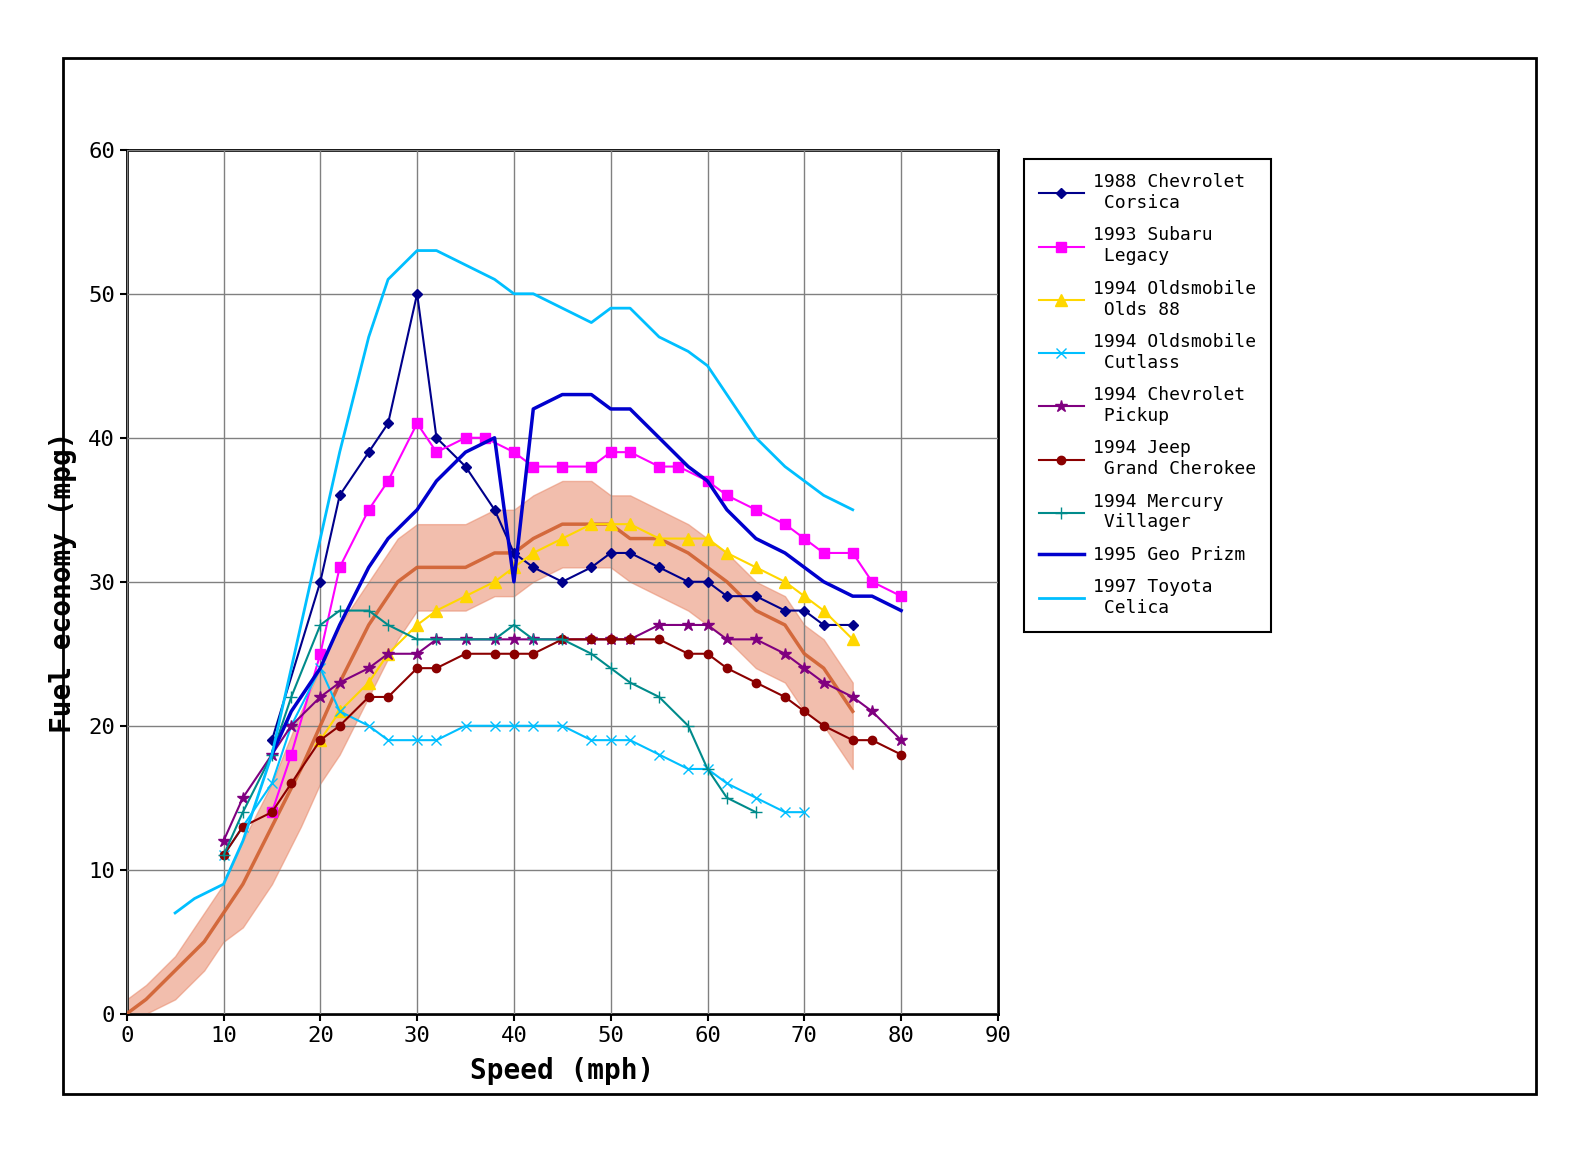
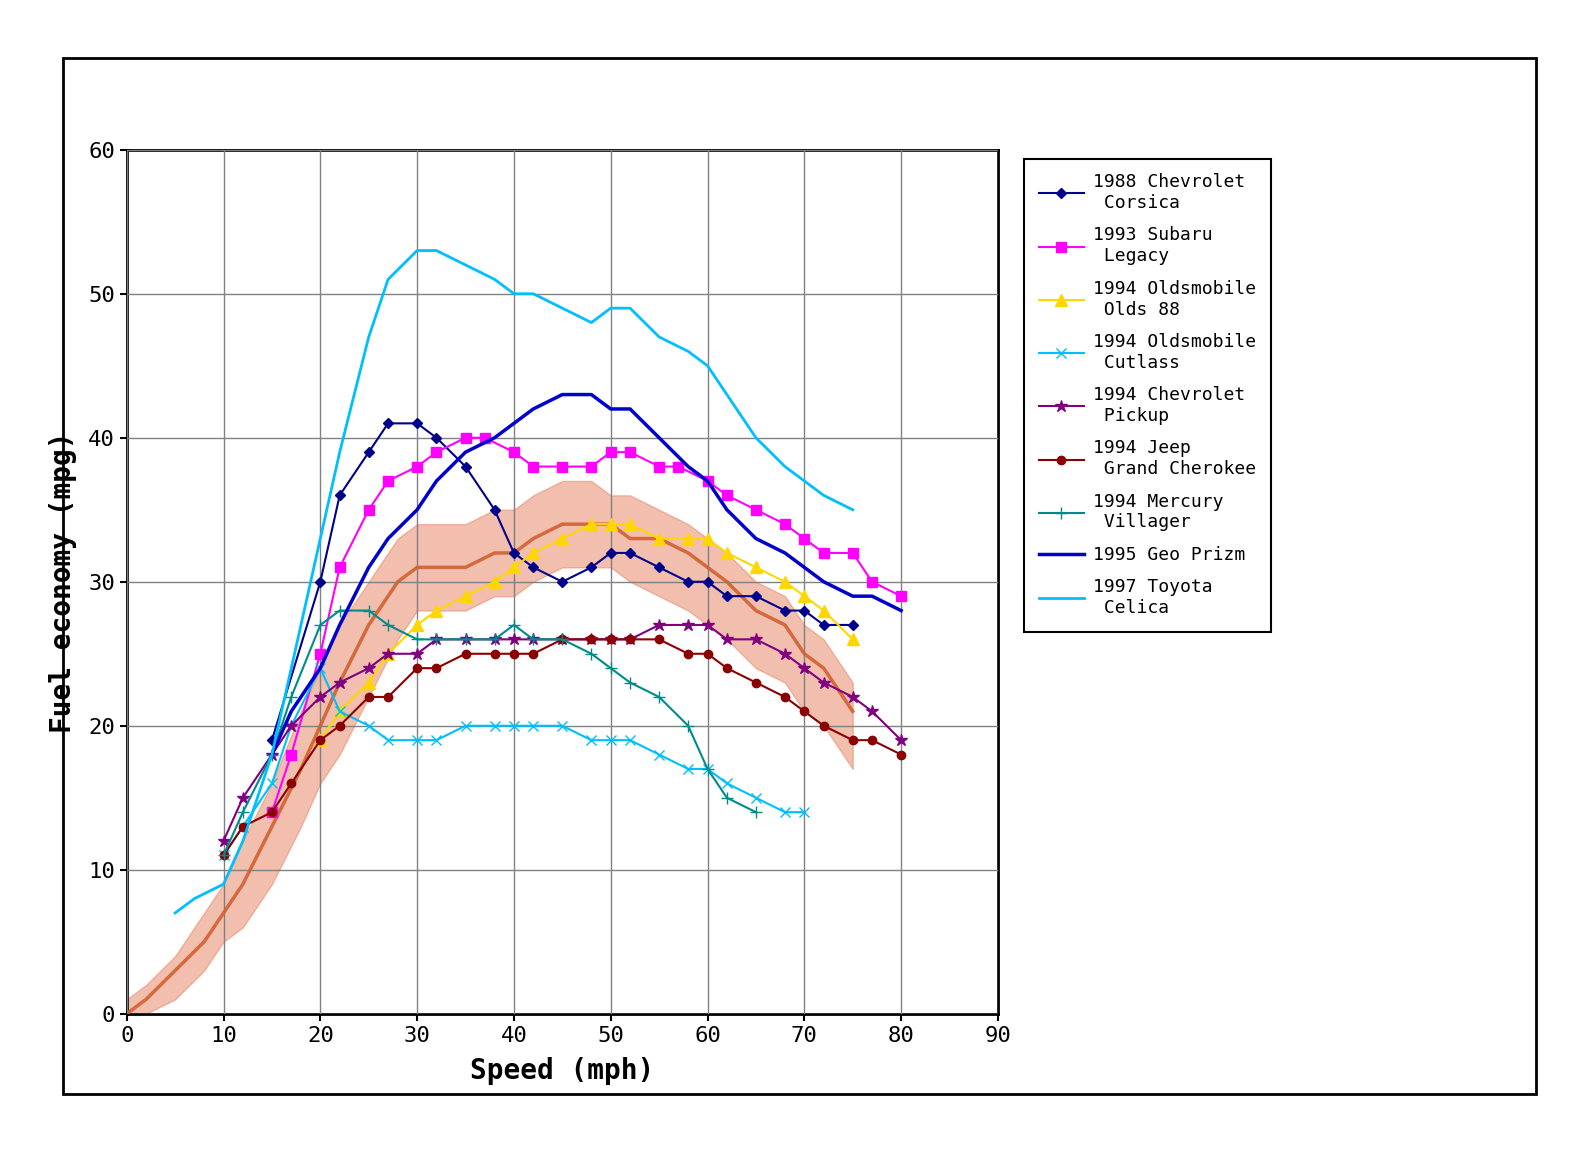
1988 Chevrolet Corsica/30: 50 -> 41
1993 Subaru Legacy/30: 41 -> 38
1995 Geo Prizm/40: 30 -> 41
